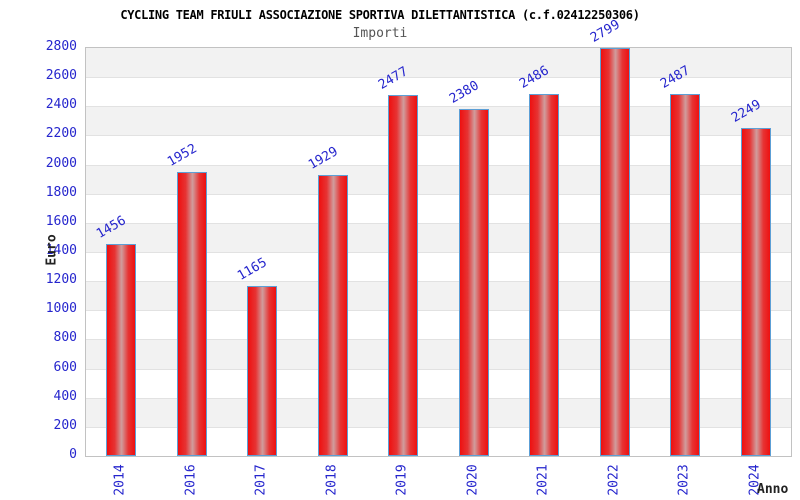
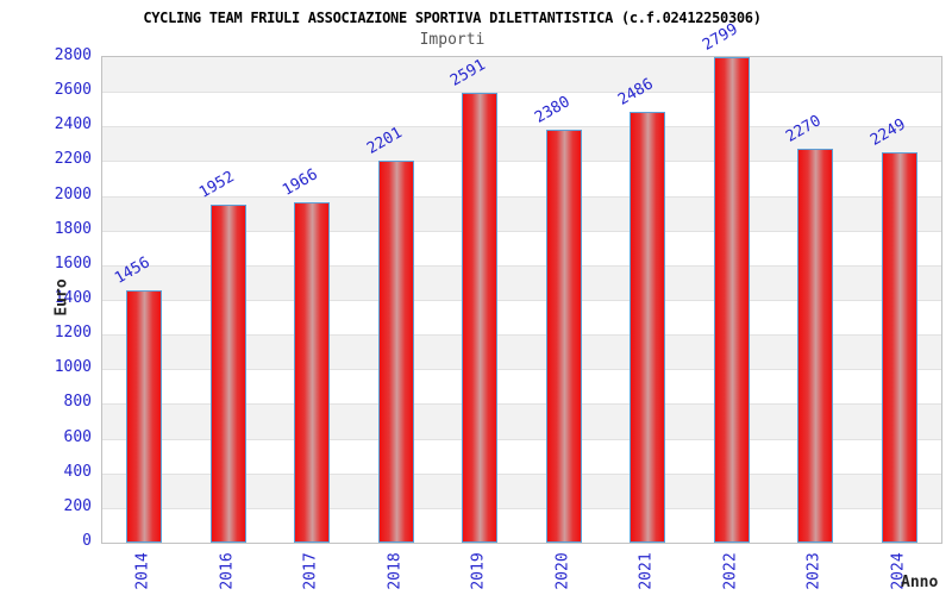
2017: 1165 -> 1966
2018: 1929 -> 2201
2019: 2477 -> 2591
2023: 2487 -> 2270
